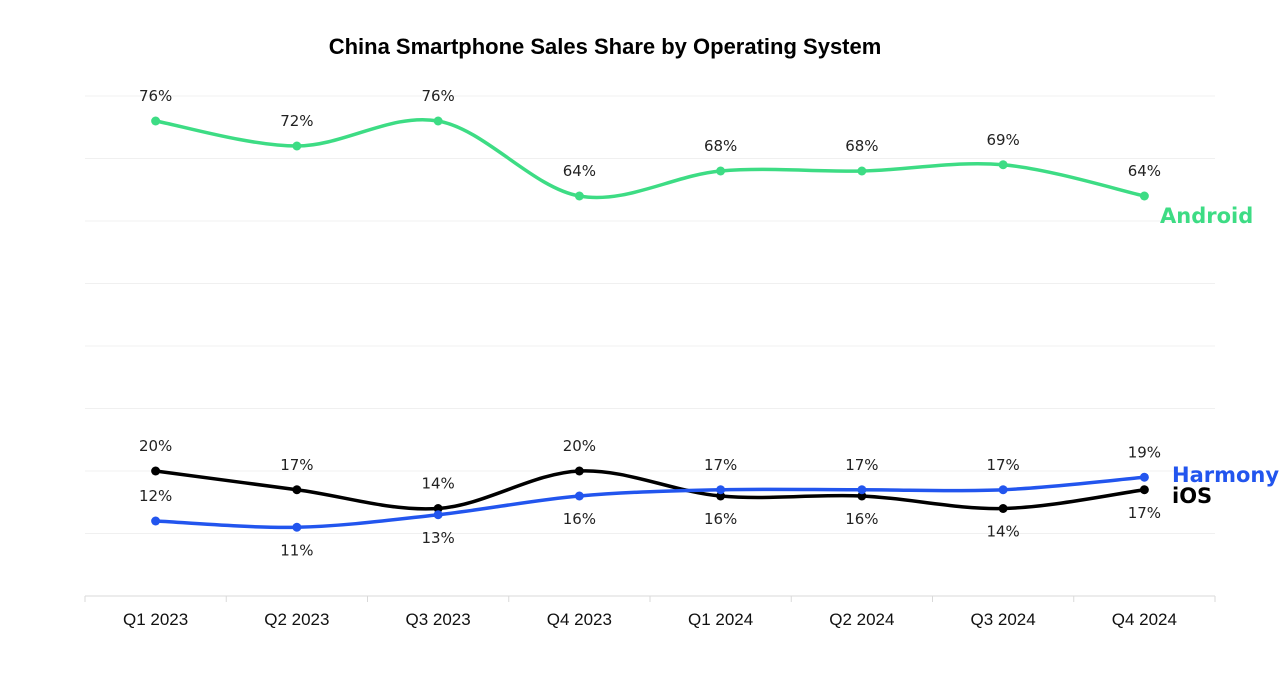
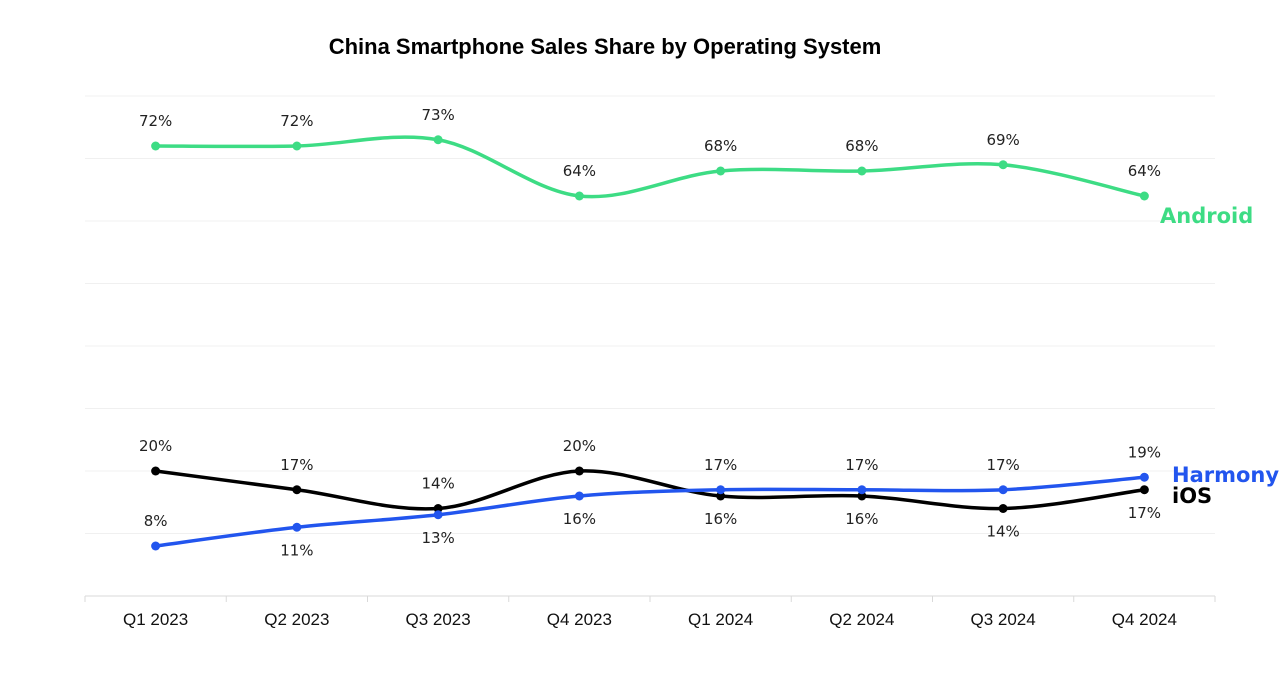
Android/Q1 2023: 76% -> 72%
Harmony/Q1 2023: 12% -> 8%
Android/Q3 2023: 76% -> 73%
